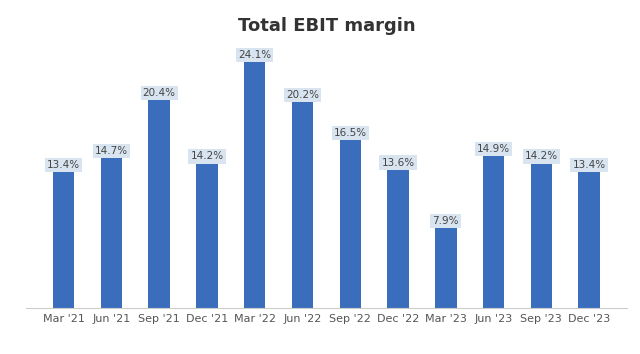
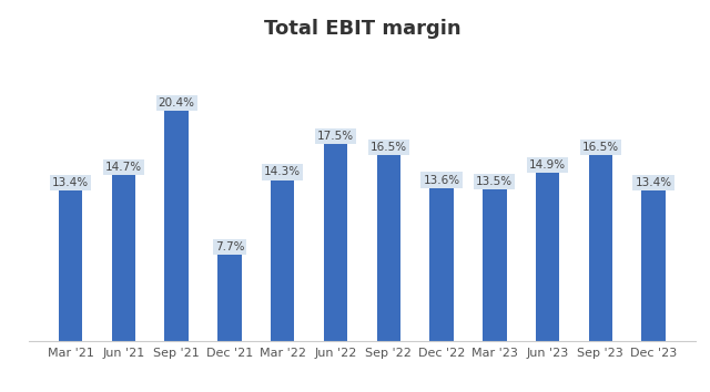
Dec '21: 14.2% -> 7.7%
Mar '22: 24.1% -> 14.3%
Jun '22: 20.2% -> 17.5%
Mar '23: 7.9% -> 13.5%
Sep '23: 14.2% -> 16.5%
